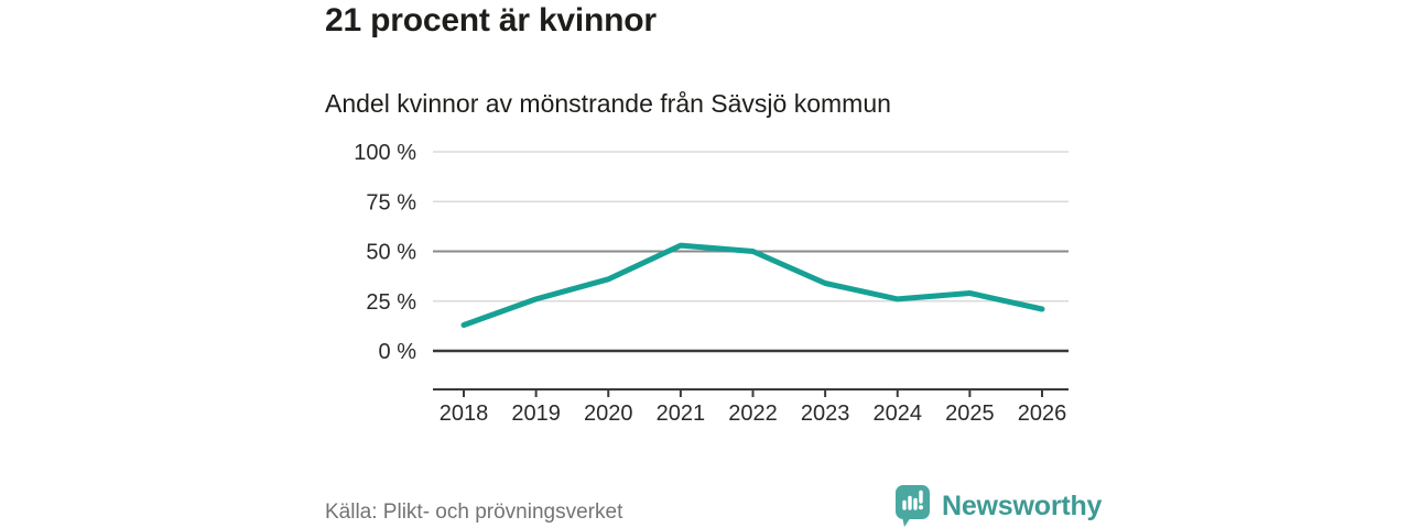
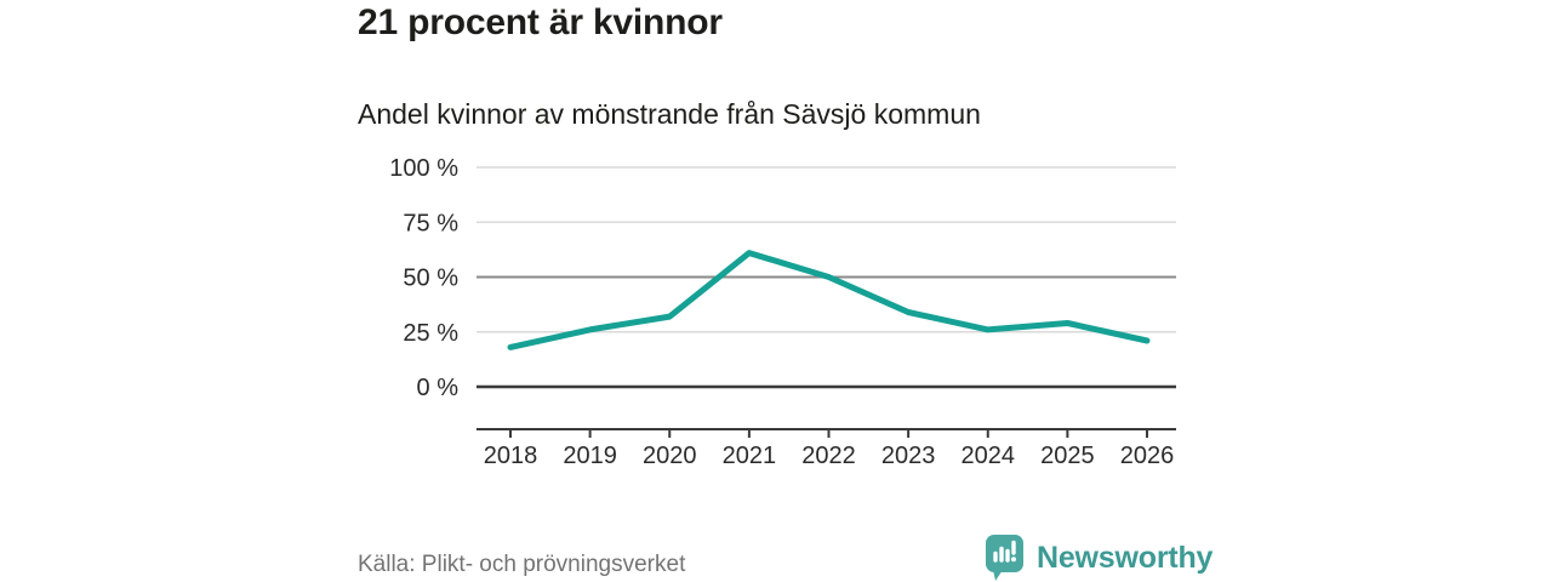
2018: 13% -> 18%
2020: 36% -> 32%
2021: 53% -> 61%
